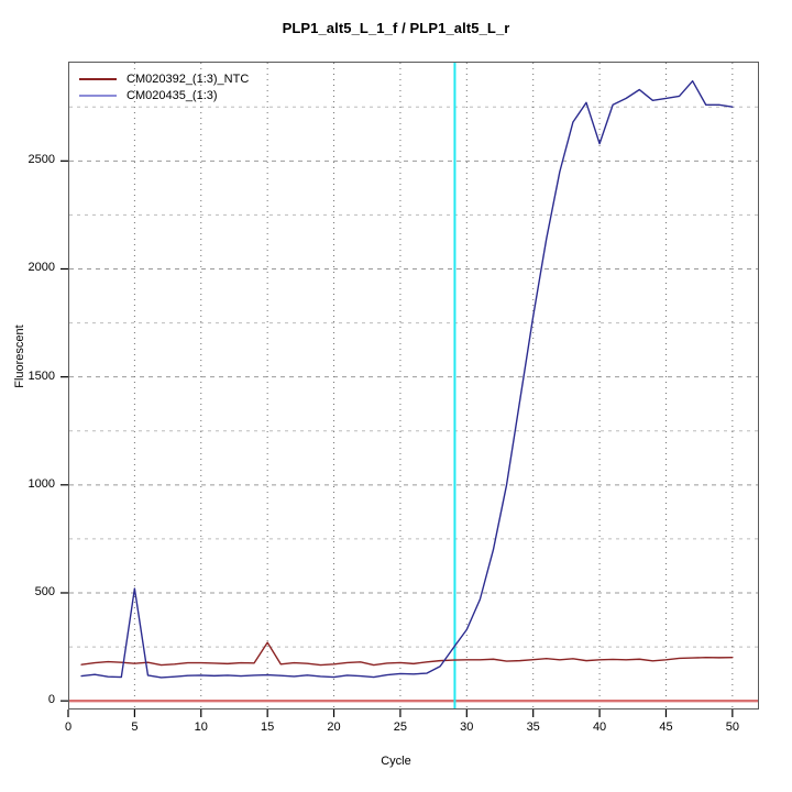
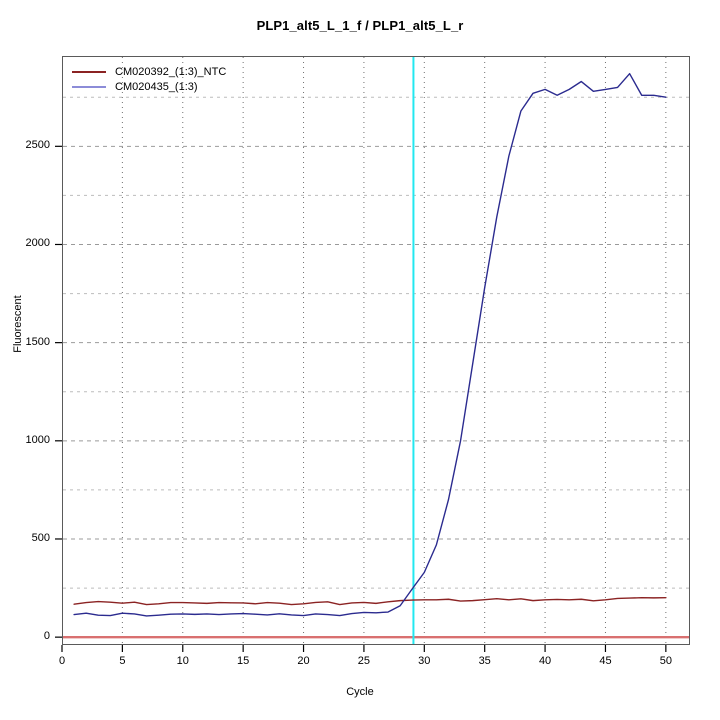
CM020435_(1:3)/5: 520 -> 120
CM020392_(1:3)_NTC/15: 270 -> 170
CM020435_(1:3)/40: 2580 -> 2790
